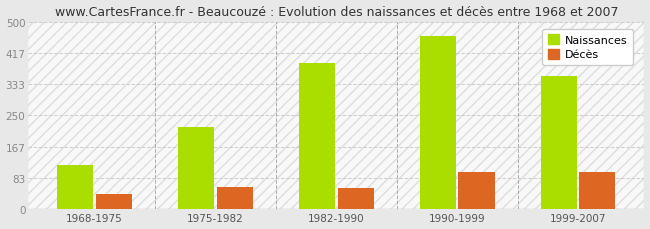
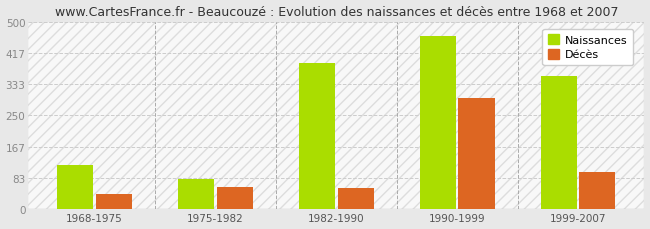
Naissances/1975-1982: 220 -> 80
Décès/1990-1999: 100 -> 295
